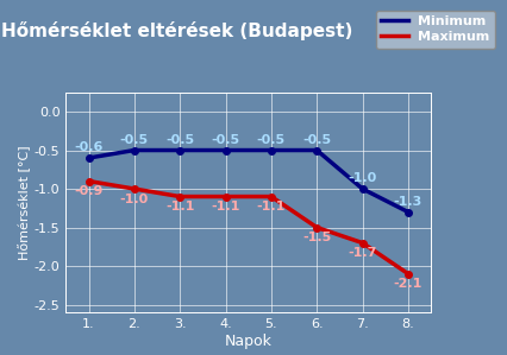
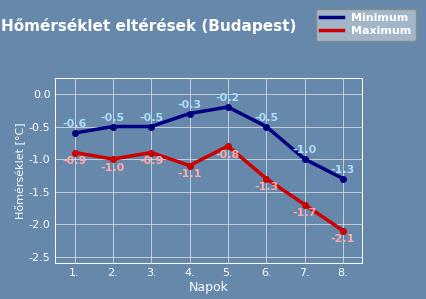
Maximum/3.: -1.1 -> -0.9
Minimum/4.: -0.5 -> -0.3
Minimum/5.: -0.5 -> -0.2
Maximum/5.: -1.1 -> -0.8
Maximum/6.: -1.5 -> -1.3
